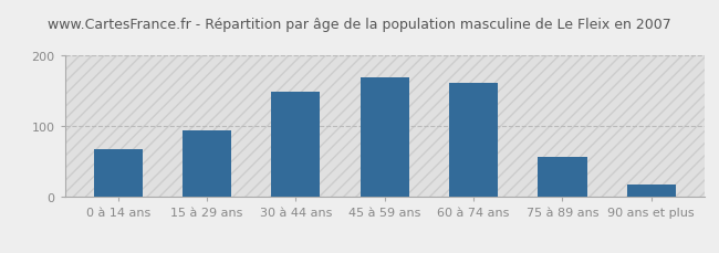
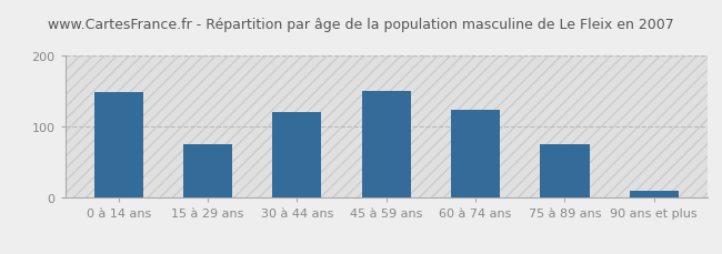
0 à 14 ans: 68 -> 148
15 à 29 ans: 94 -> 75
30 à 44 ans: 148 -> 120
45 à 59 ans: 168 -> 150
60 à 74 ans: 160 -> 123
75 à 89 ans: 56 -> 75
90 ans et plus: 18 -> 10
